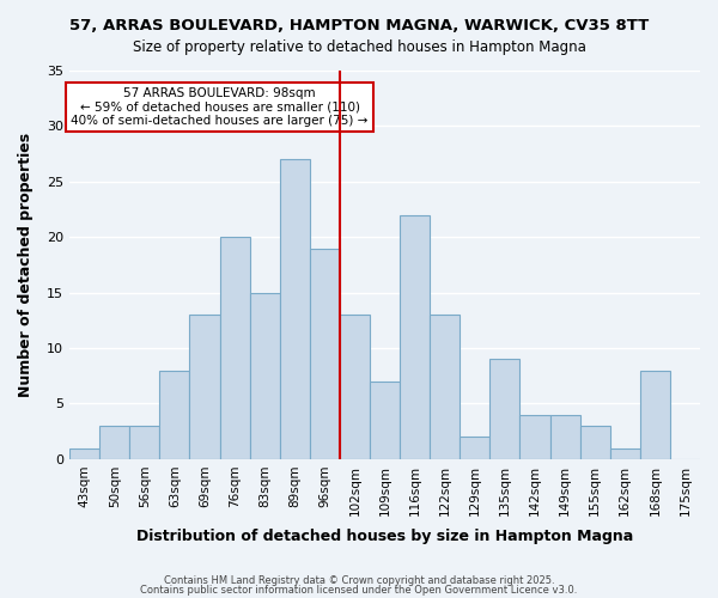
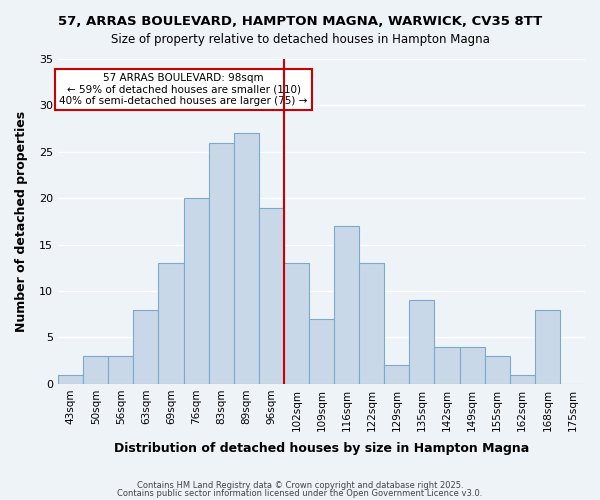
83sqm: 15 -> 26
116sqm: 22 -> 17
